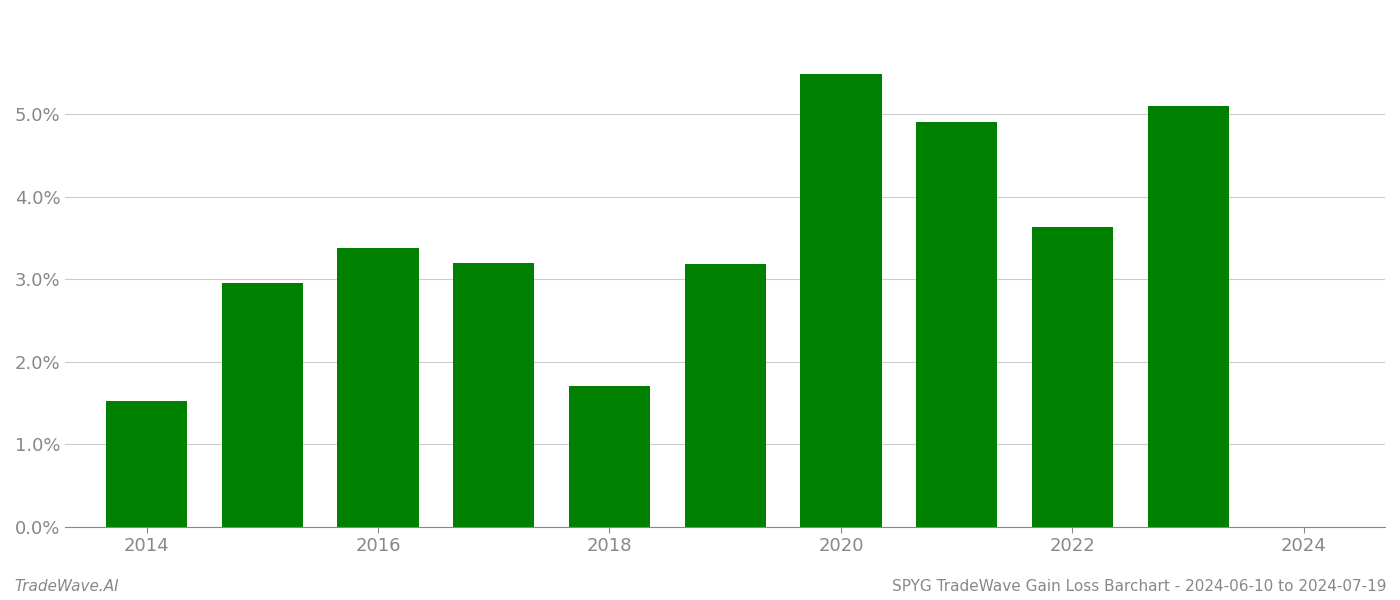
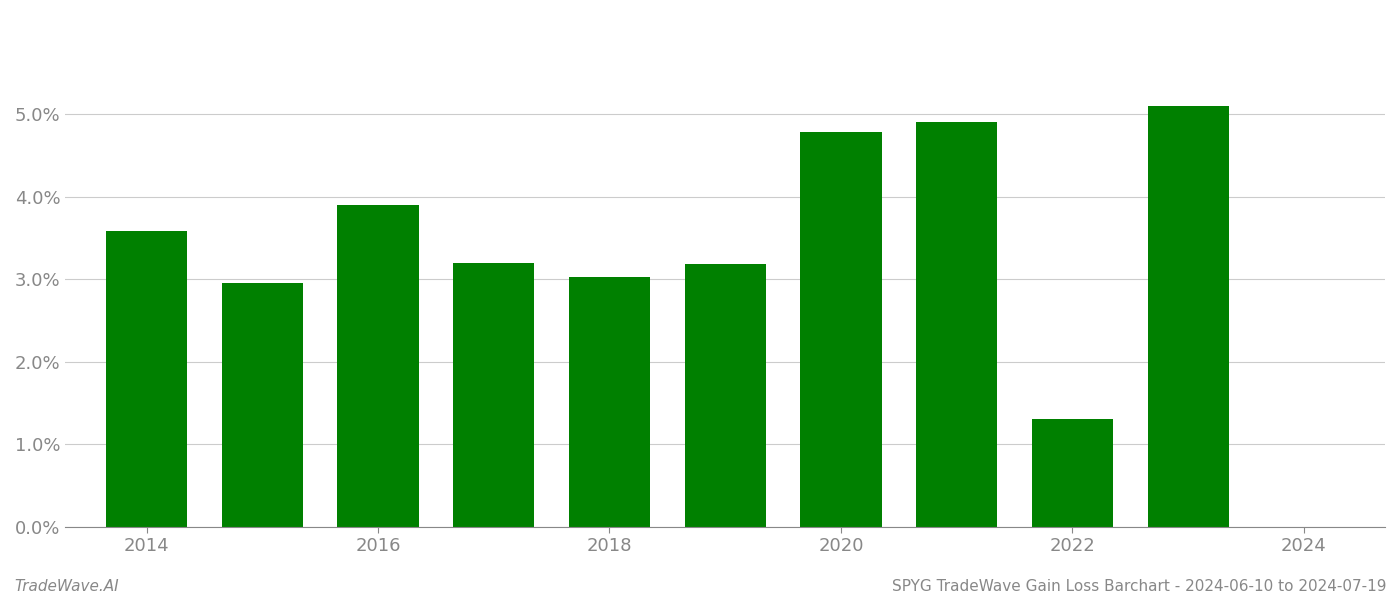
2014: 1.52% -> 3.58%
2016: 3.38% -> 3.90%
2018: 1.70% -> 3.02%
2020: 5.48% -> 4.78%
2022: 3.63% -> 1.30%
